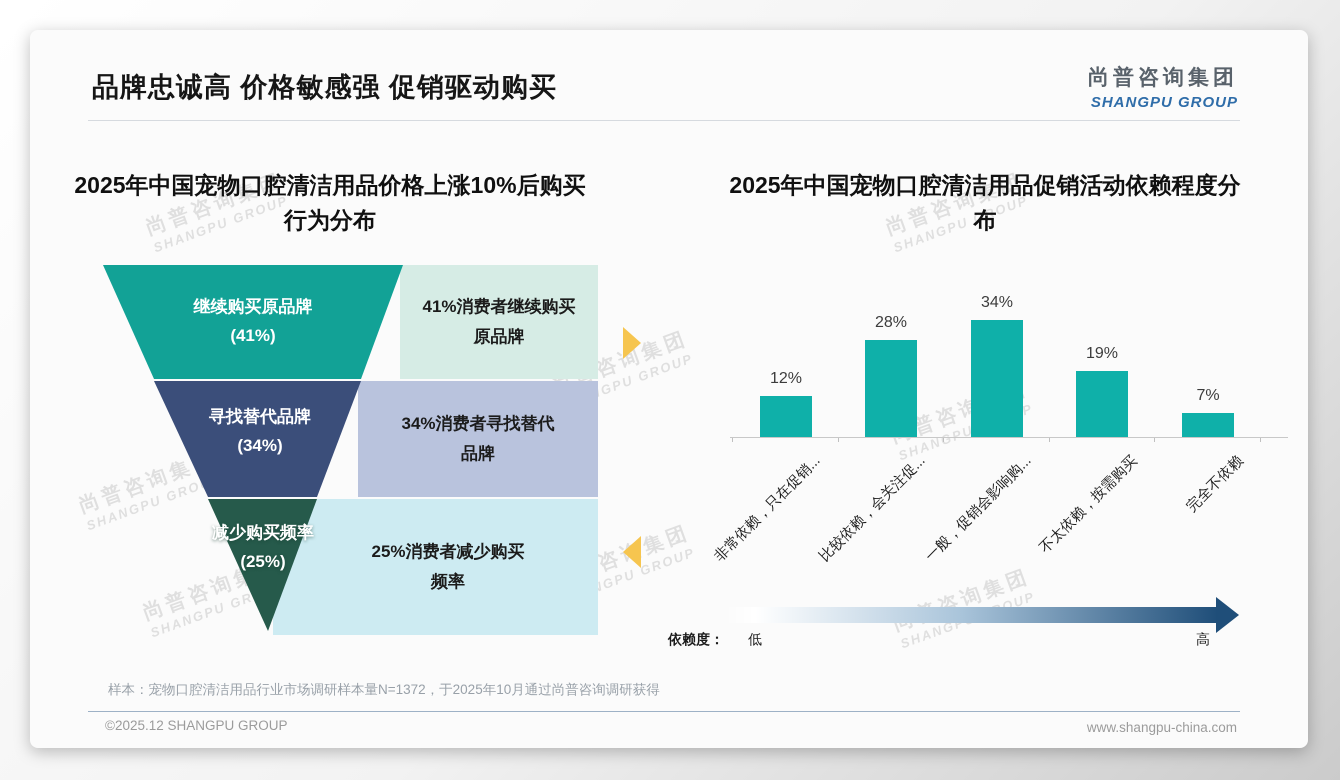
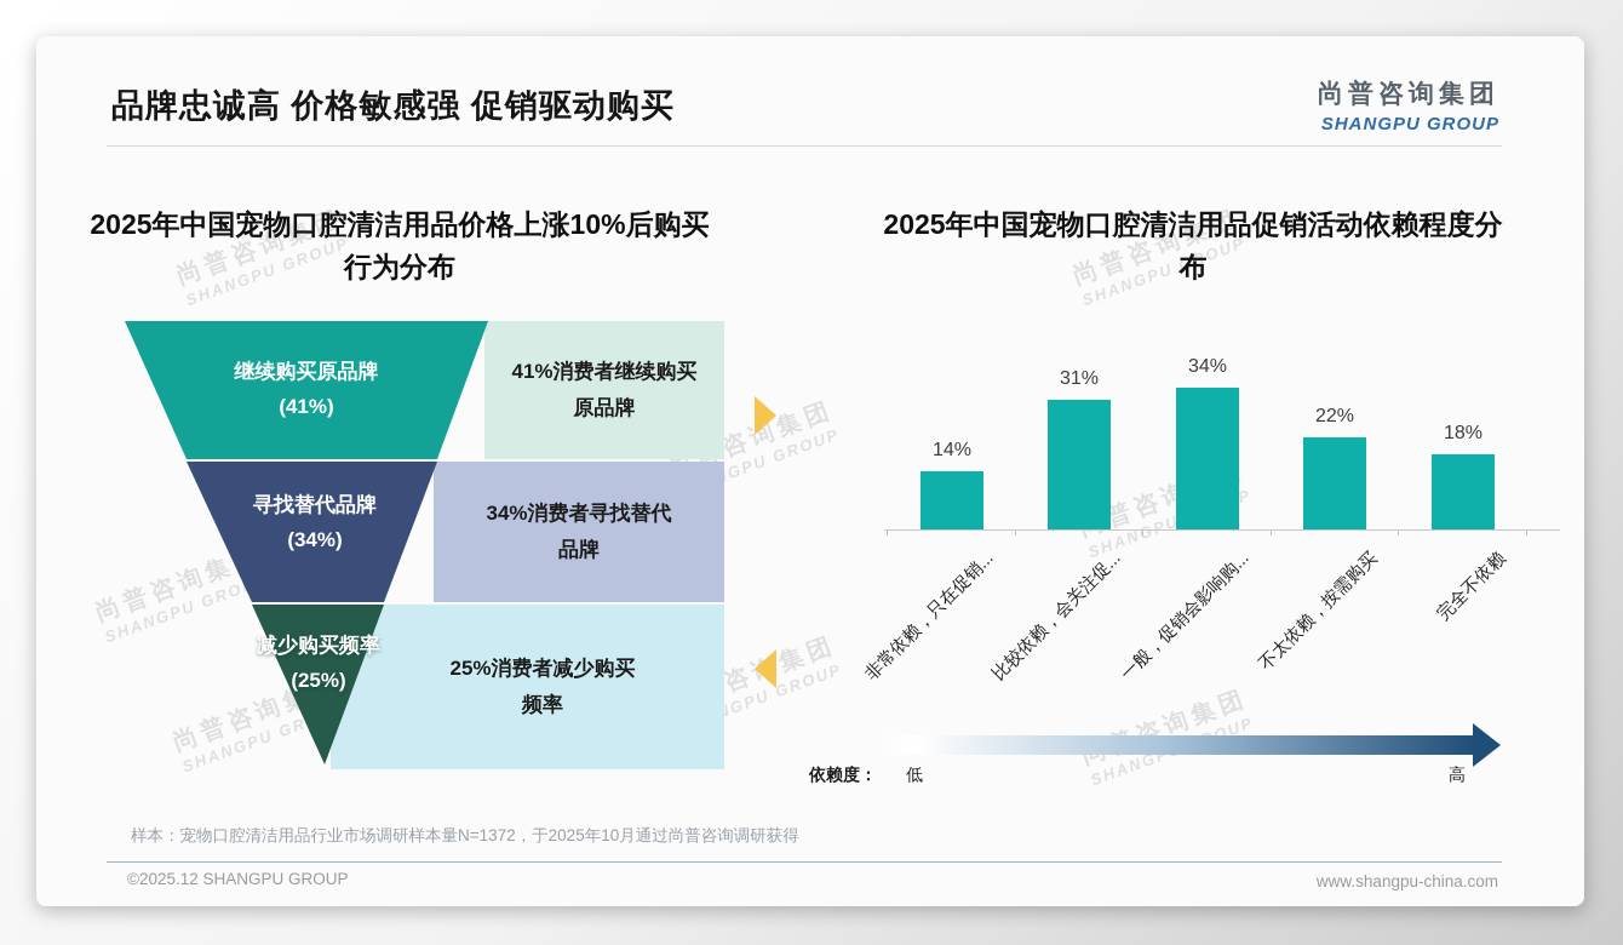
2025年中国宠物口腔清洁用品促销活动依赖程度分布/非常依赖，只在促销...: 12% -> 14%
2025年中国宠物口腔清洁用品促销活动依赖程度分布/比较依赖，会关注促...: 28% -> 31%
2025年中国宠物口腔清洁用品促销活动依赖程度分布/不太依赖，按需购买: 19% -> 22%
2025年中国宠物口腔清洁用品促销活动依赖程度分布/完全不依赖: 7% -> 18%
